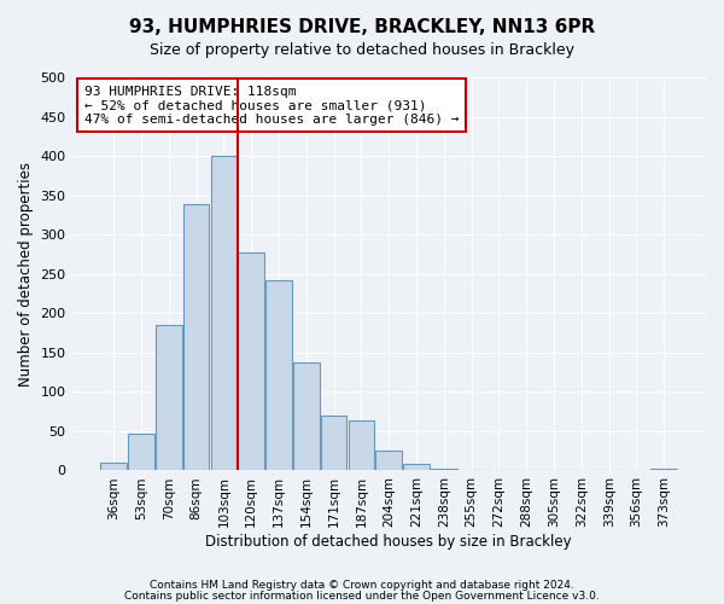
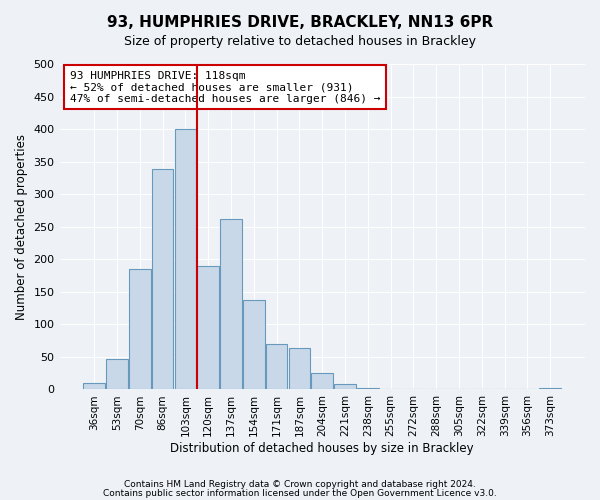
120sqm: 278 -> 190
137sqm: 242 -> 262
